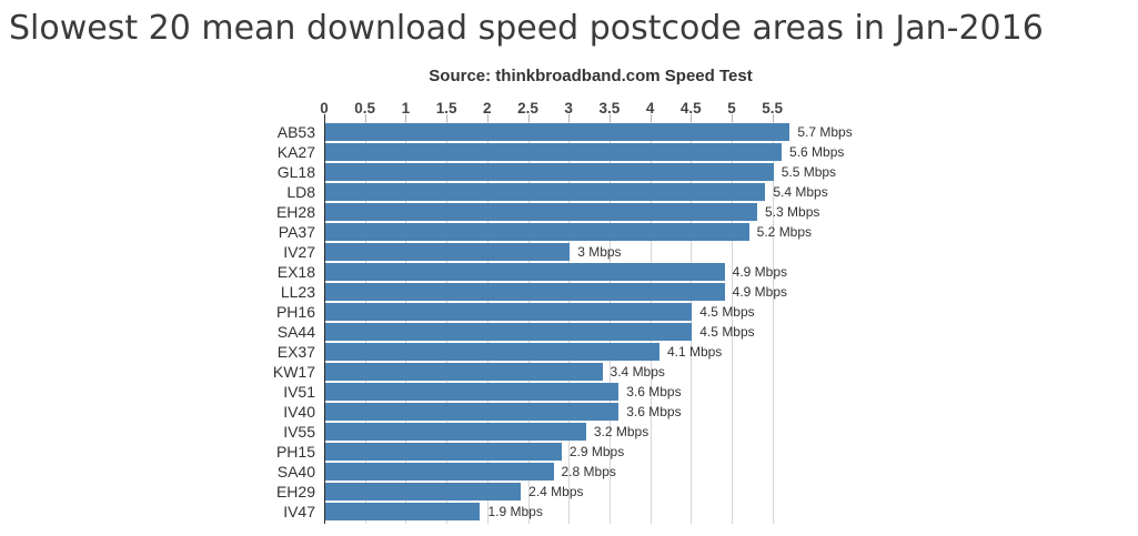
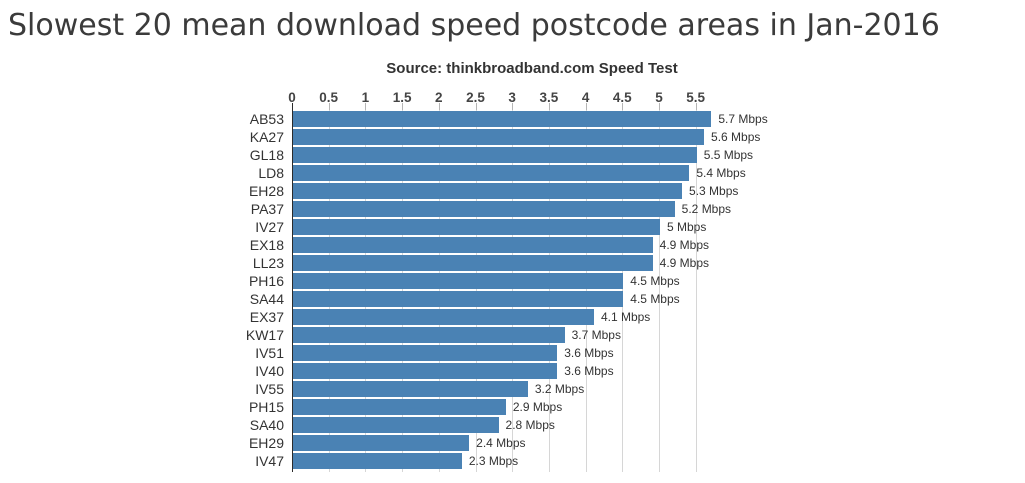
IV27: 3 -> 5
KW17: 3.4 -> 3.7
IV47: 1.9 -> 2.3
